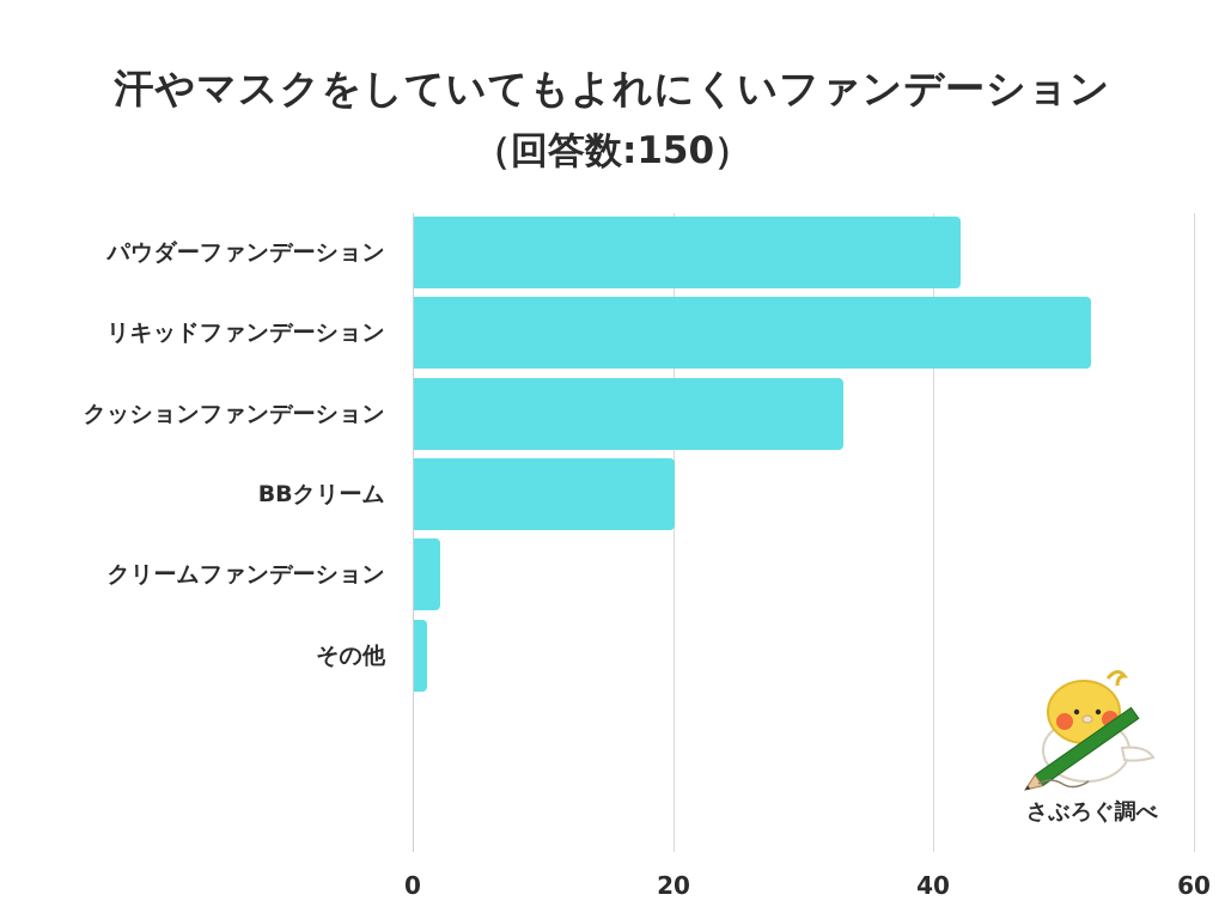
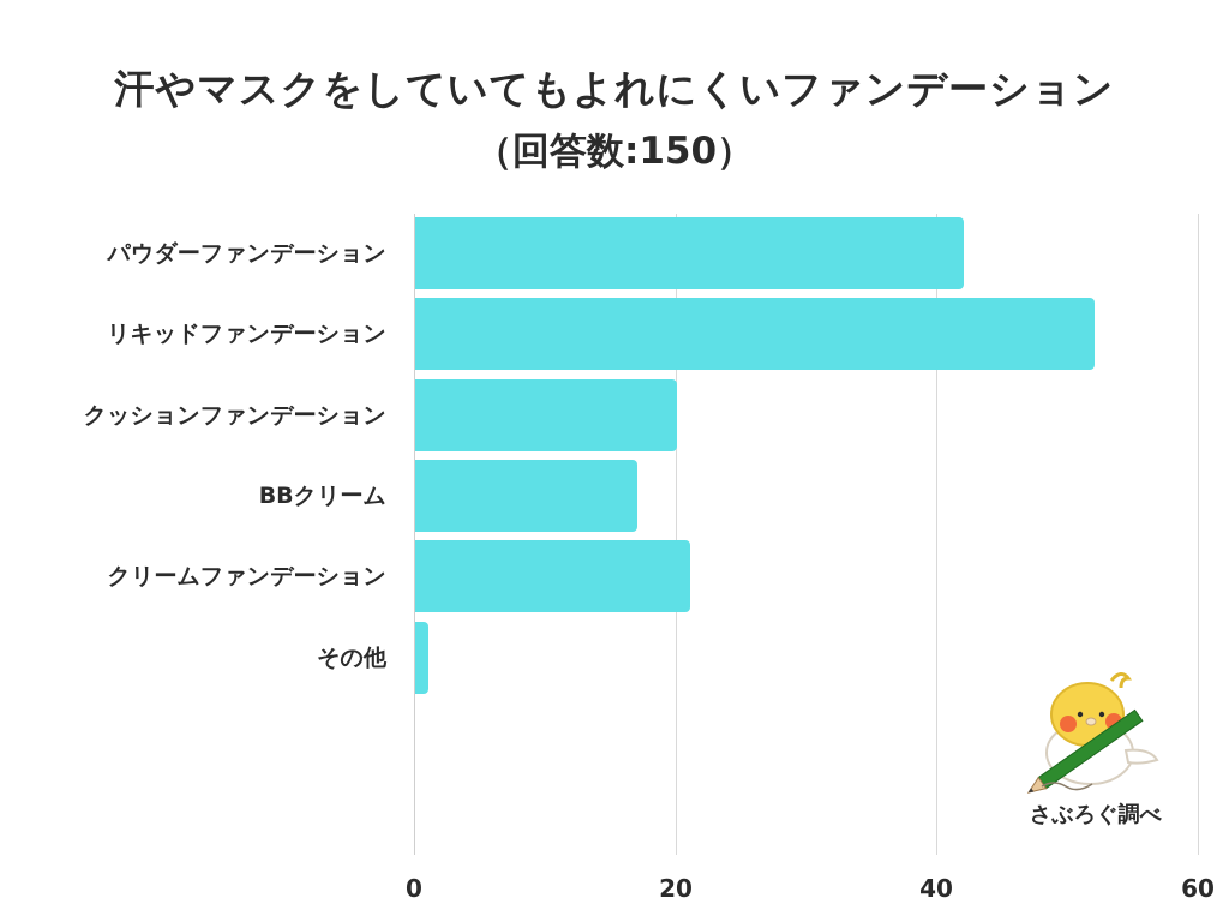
クッションファンデーション: 33 -> 20
BBクリーム: 20 -> 17
クリームファンデーション: 2 -> 21
